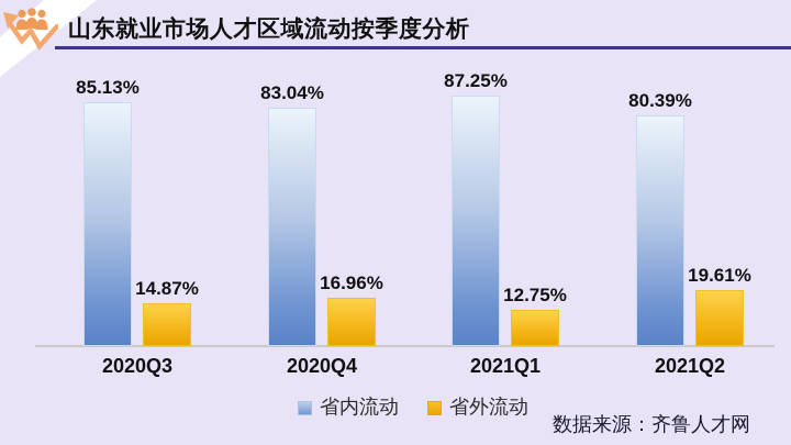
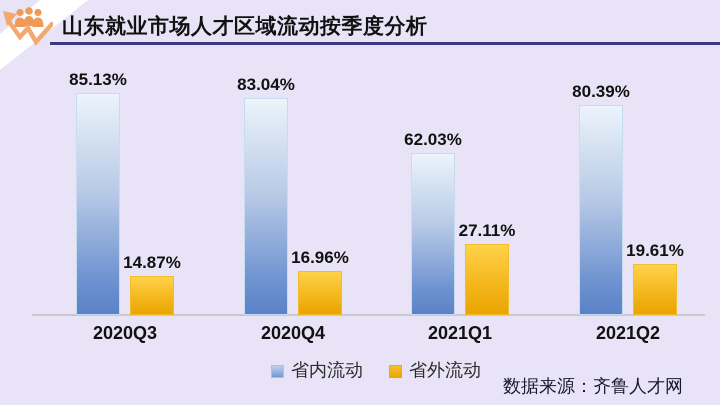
省内流动/2021Q1: 87.25% -> 62.03%
省外流动/2021Q1: 12.75% -> 27.11%
